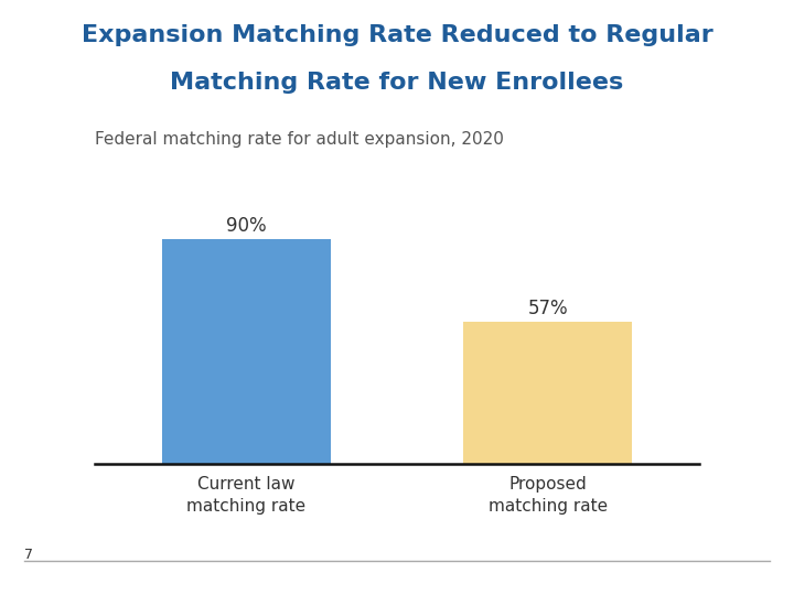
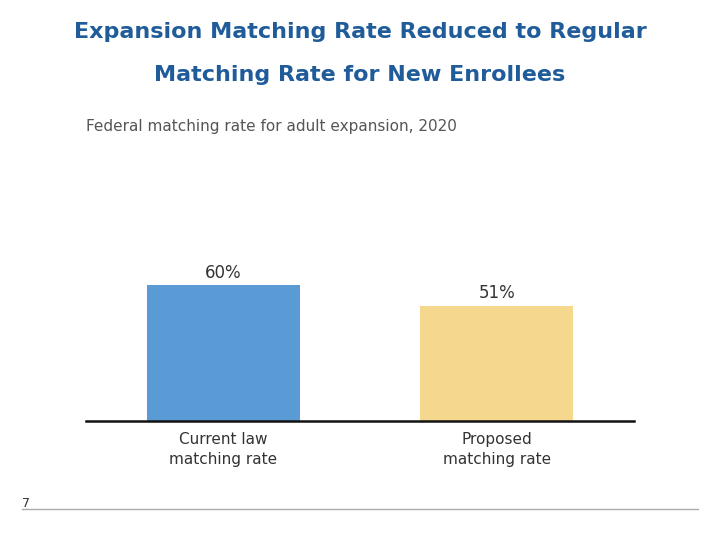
Current law matching rate: 90% -> 60%
Proposed matching rate: 57% -> 51%
